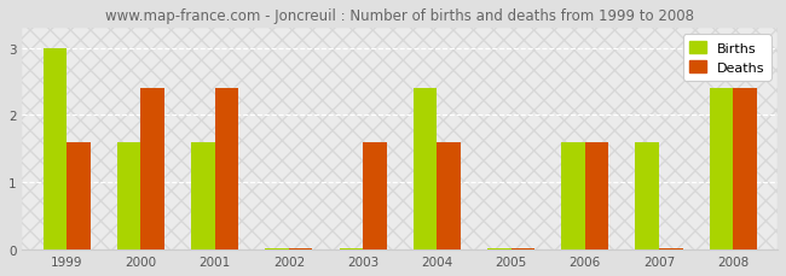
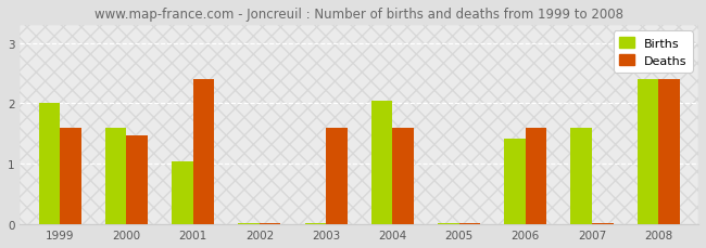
Births/1999: 3.00 -> 2.00
Deaths/2000: 2.40 -> 1.48
Births/2001: 1.60 -> 1.04
Births/2004: 2.40 -> 2.04
Births/2006: 1.60 -> 1.42
